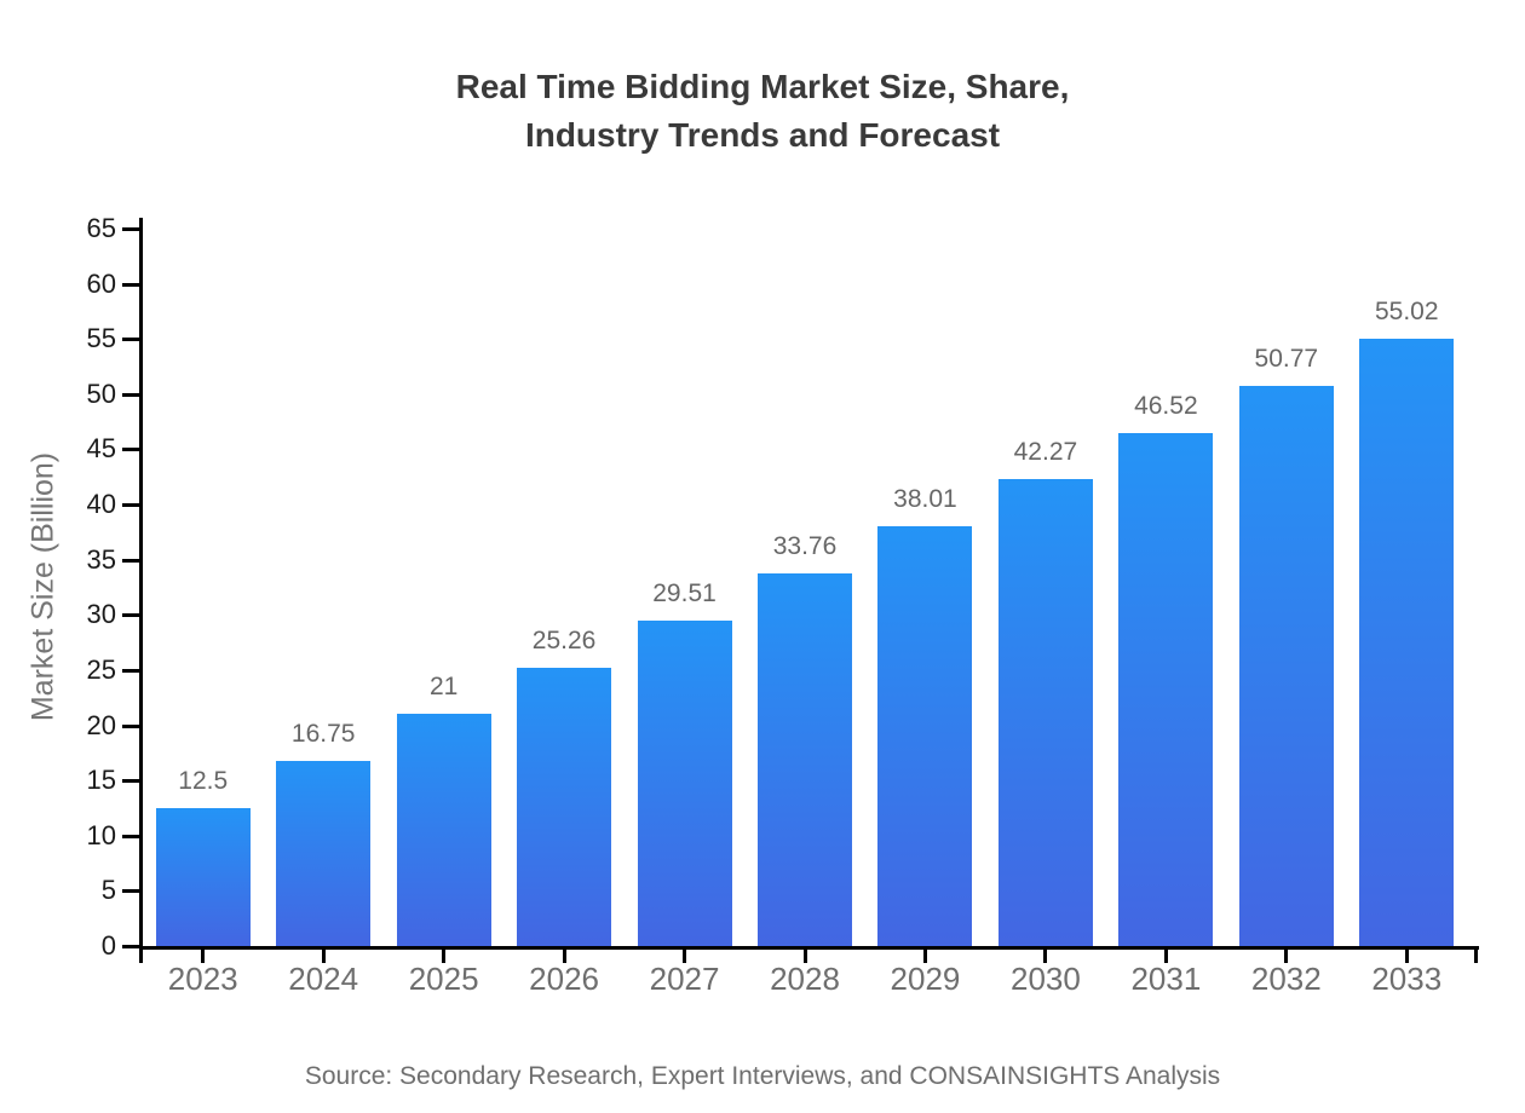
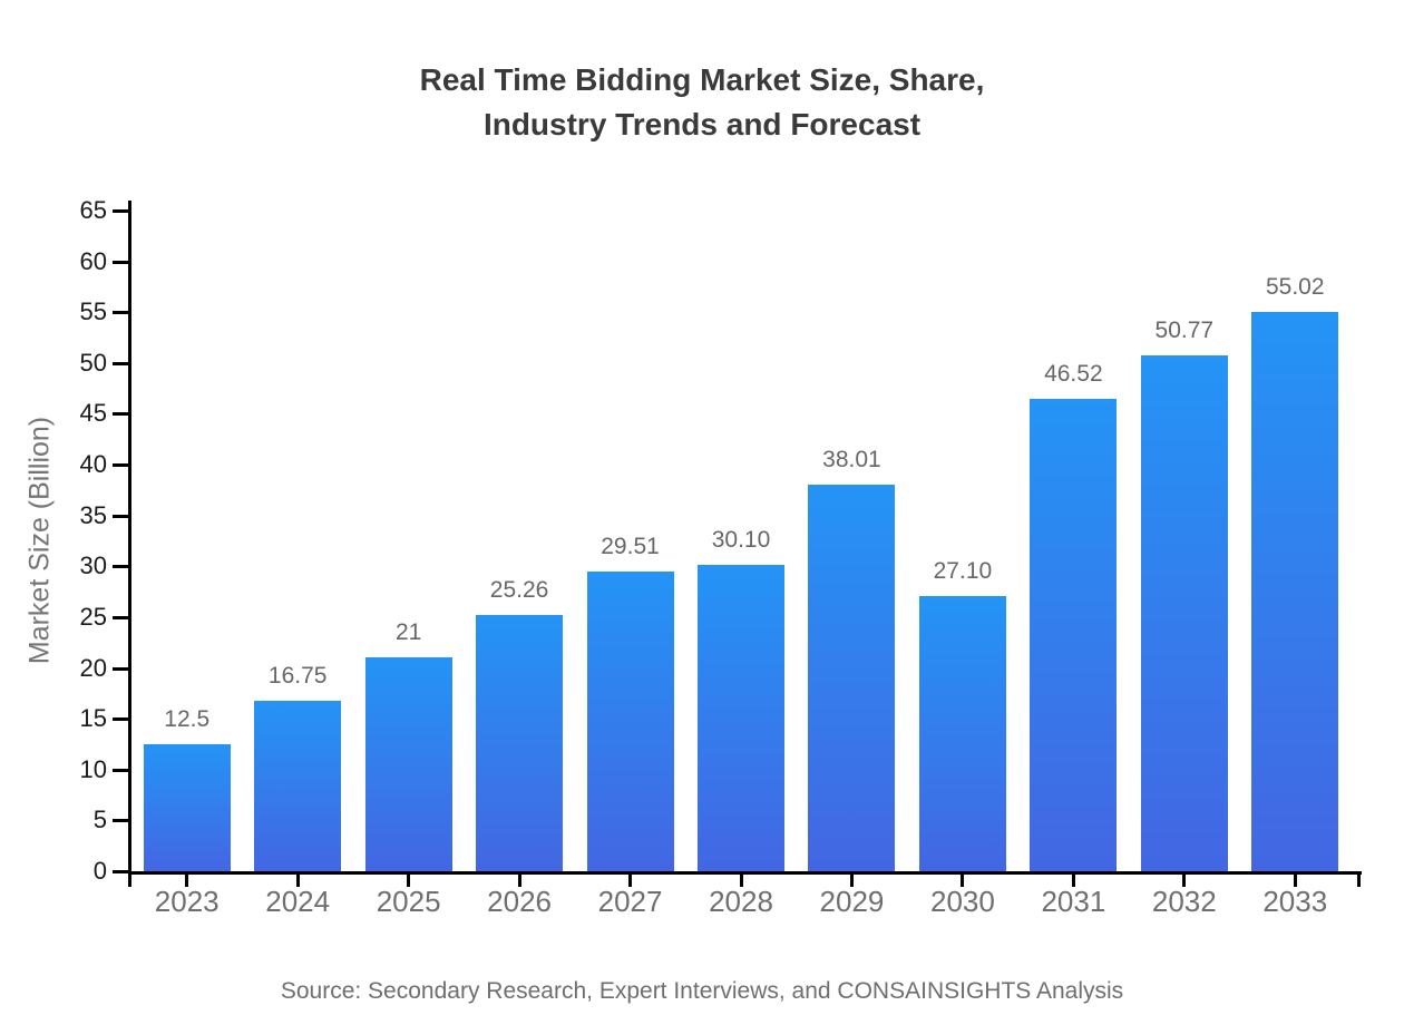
2028: 33.76 -> 30.10
2030: 42.27 -> 27.10
